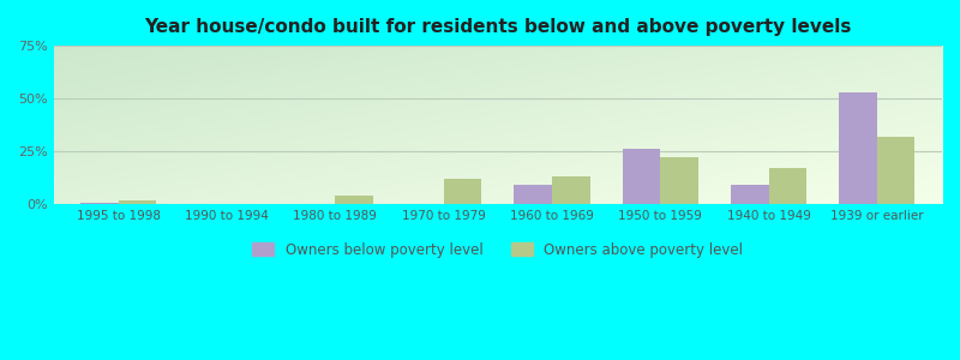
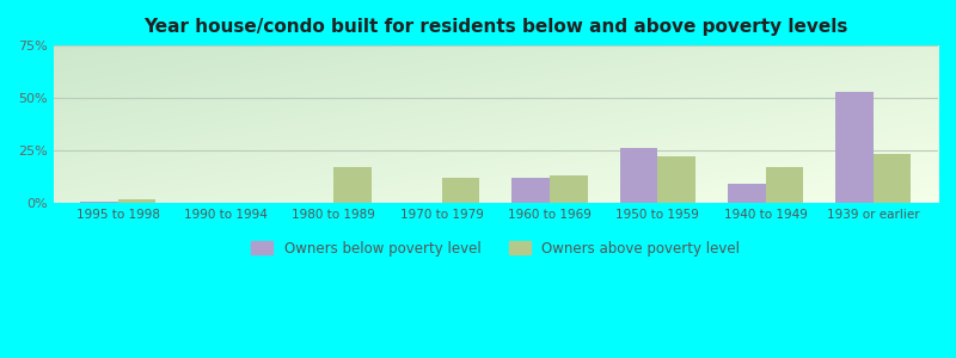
Owners above poverty level/1980 to 1989: 4% -> 17%
Owners below poverty level/1960 to 1969: 9% -> 12%
Owners above poverty level/1939 or earlier: 32% -> 23%
